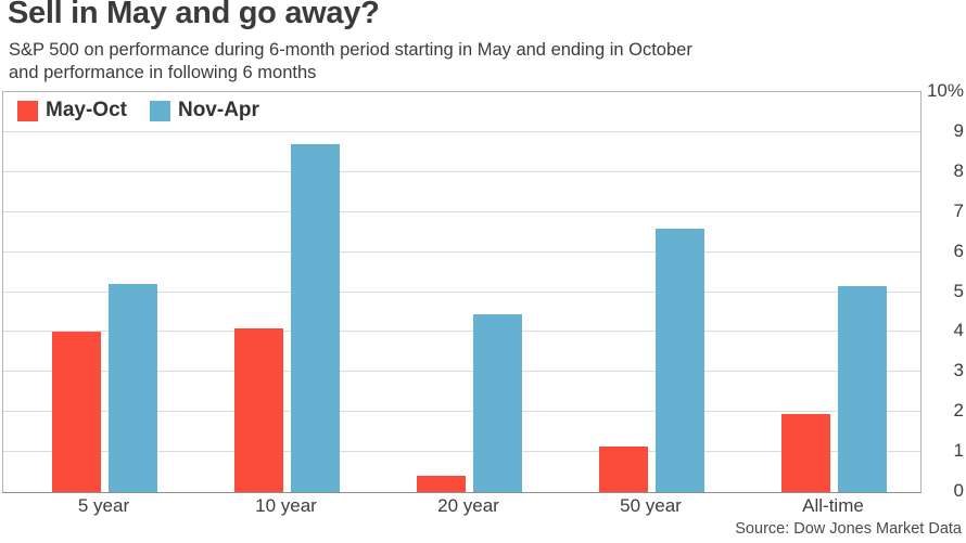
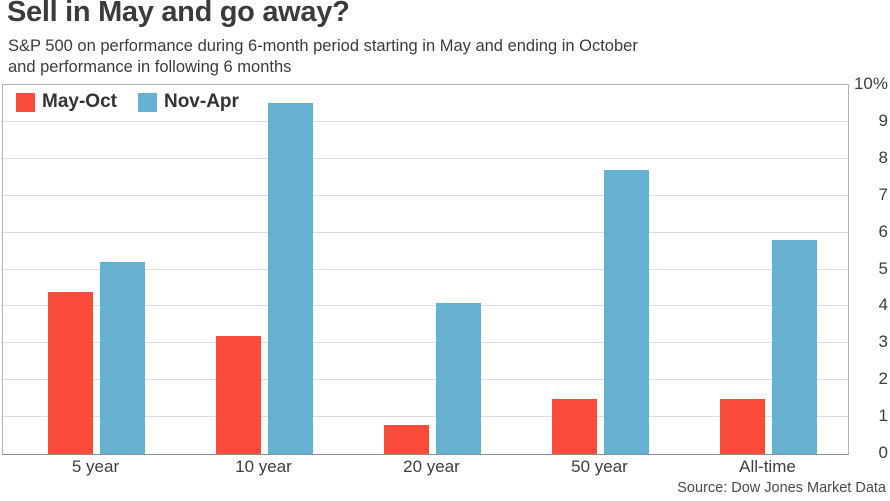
May-Oct/5 year: 4.0% -> 4.4%
May-Oct/10 year: 4.1% -> 3.2%
Nov-Apr/10 year: 8.7% -> 9.5%
May-Oct/20 year: 0.4% -> 0.8%
Nov-Apr/20 year: 4.5% -> 4.1%
May-Oct/50 year: 1.1% -> 1.5%
Nov-Apr/50 year: 6.6% -> 7.7%
May-Oct/All-time: 1.9% -> 1.5%
Nov-Apr/All-time: 5.2% -> 5.8%
